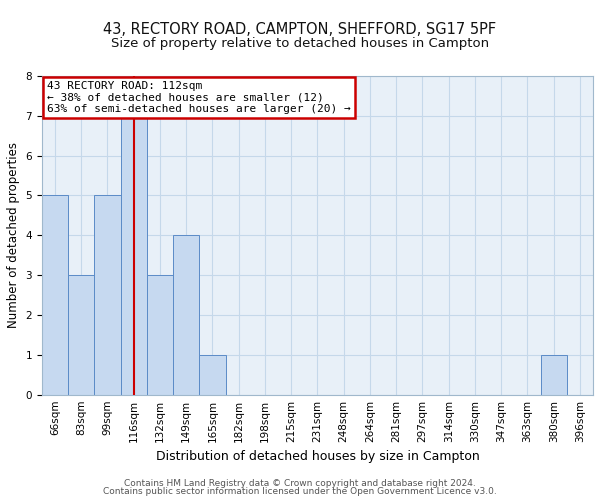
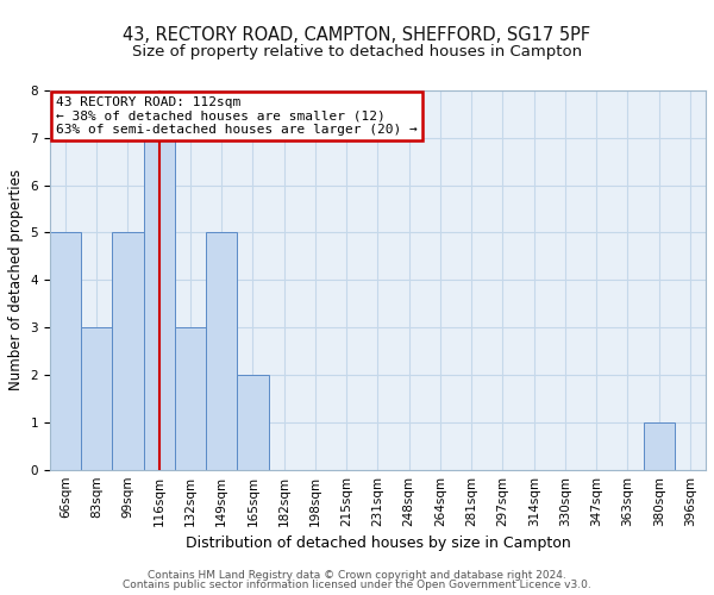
149sqm: 4 -> 5
165sqm: 1 -> 2
